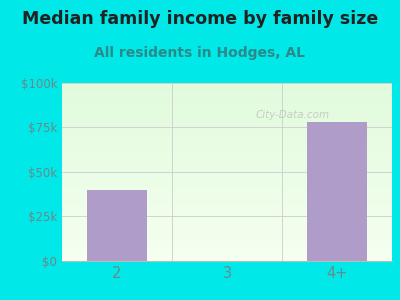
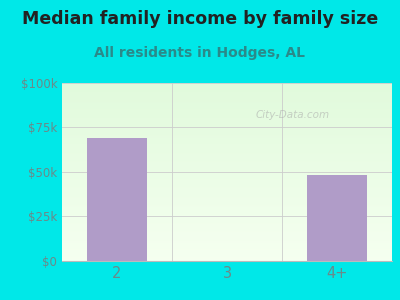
2: $40k -> $69k
4+: $78k -> $48k
